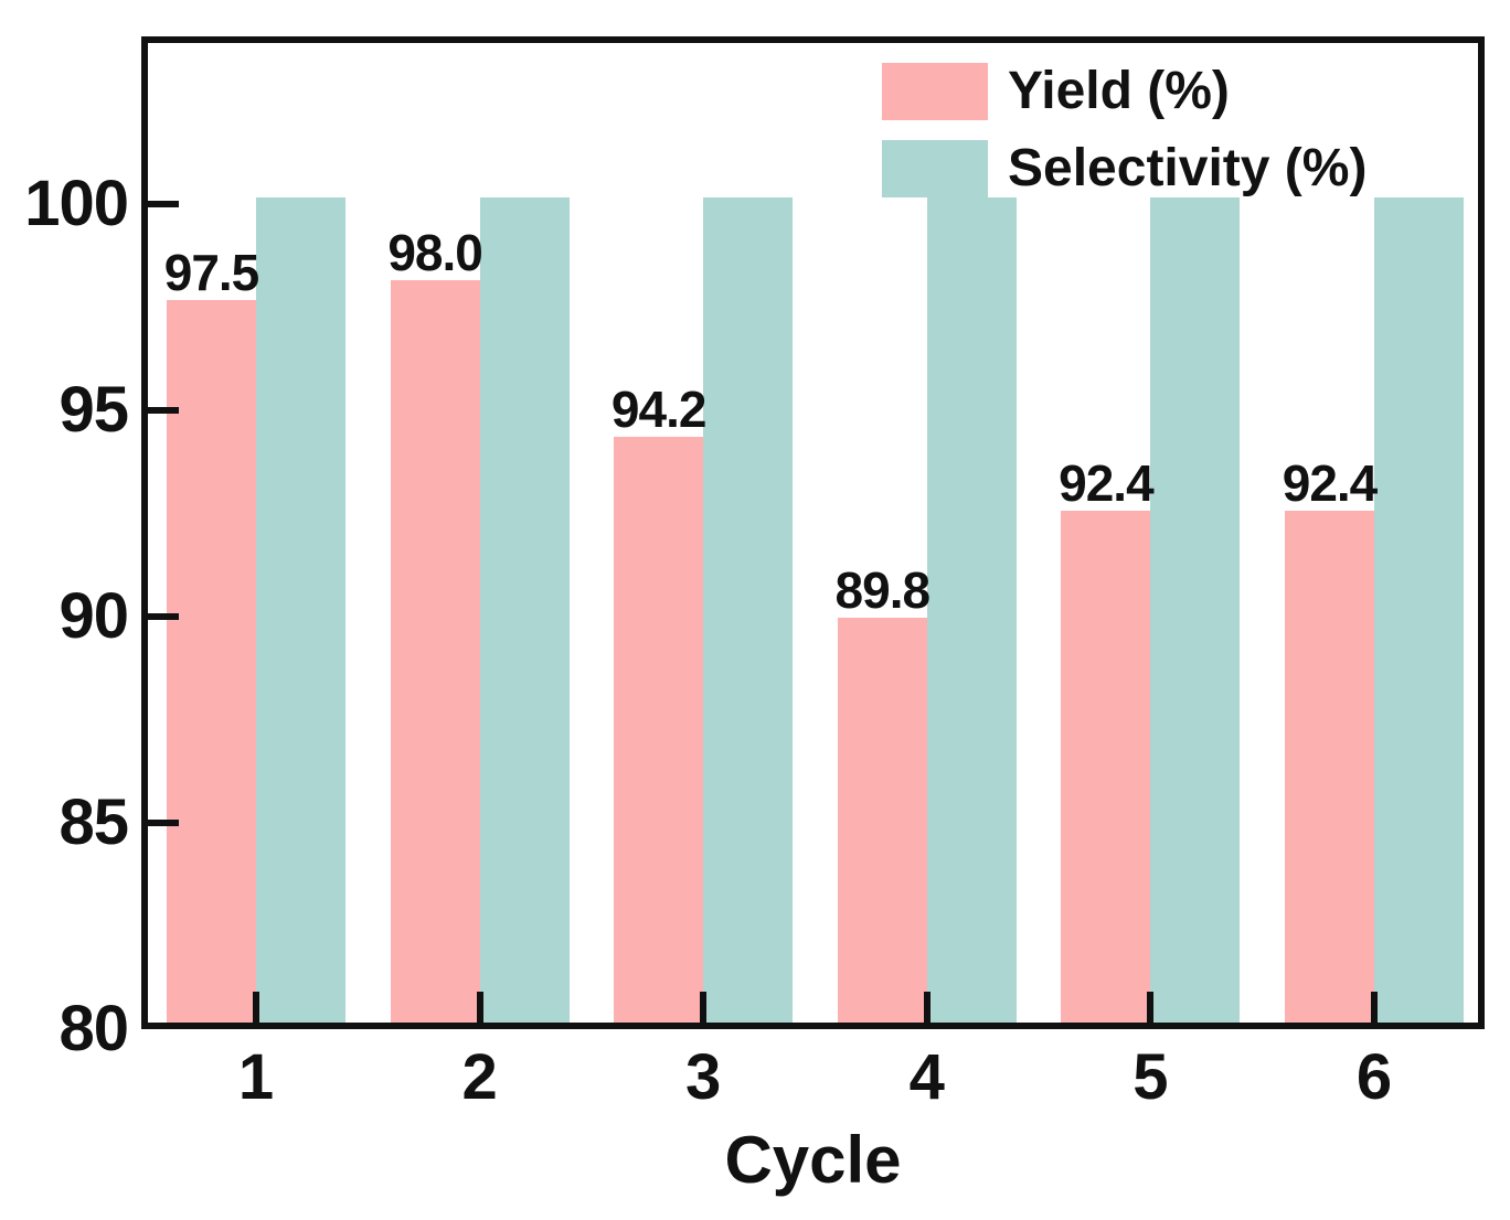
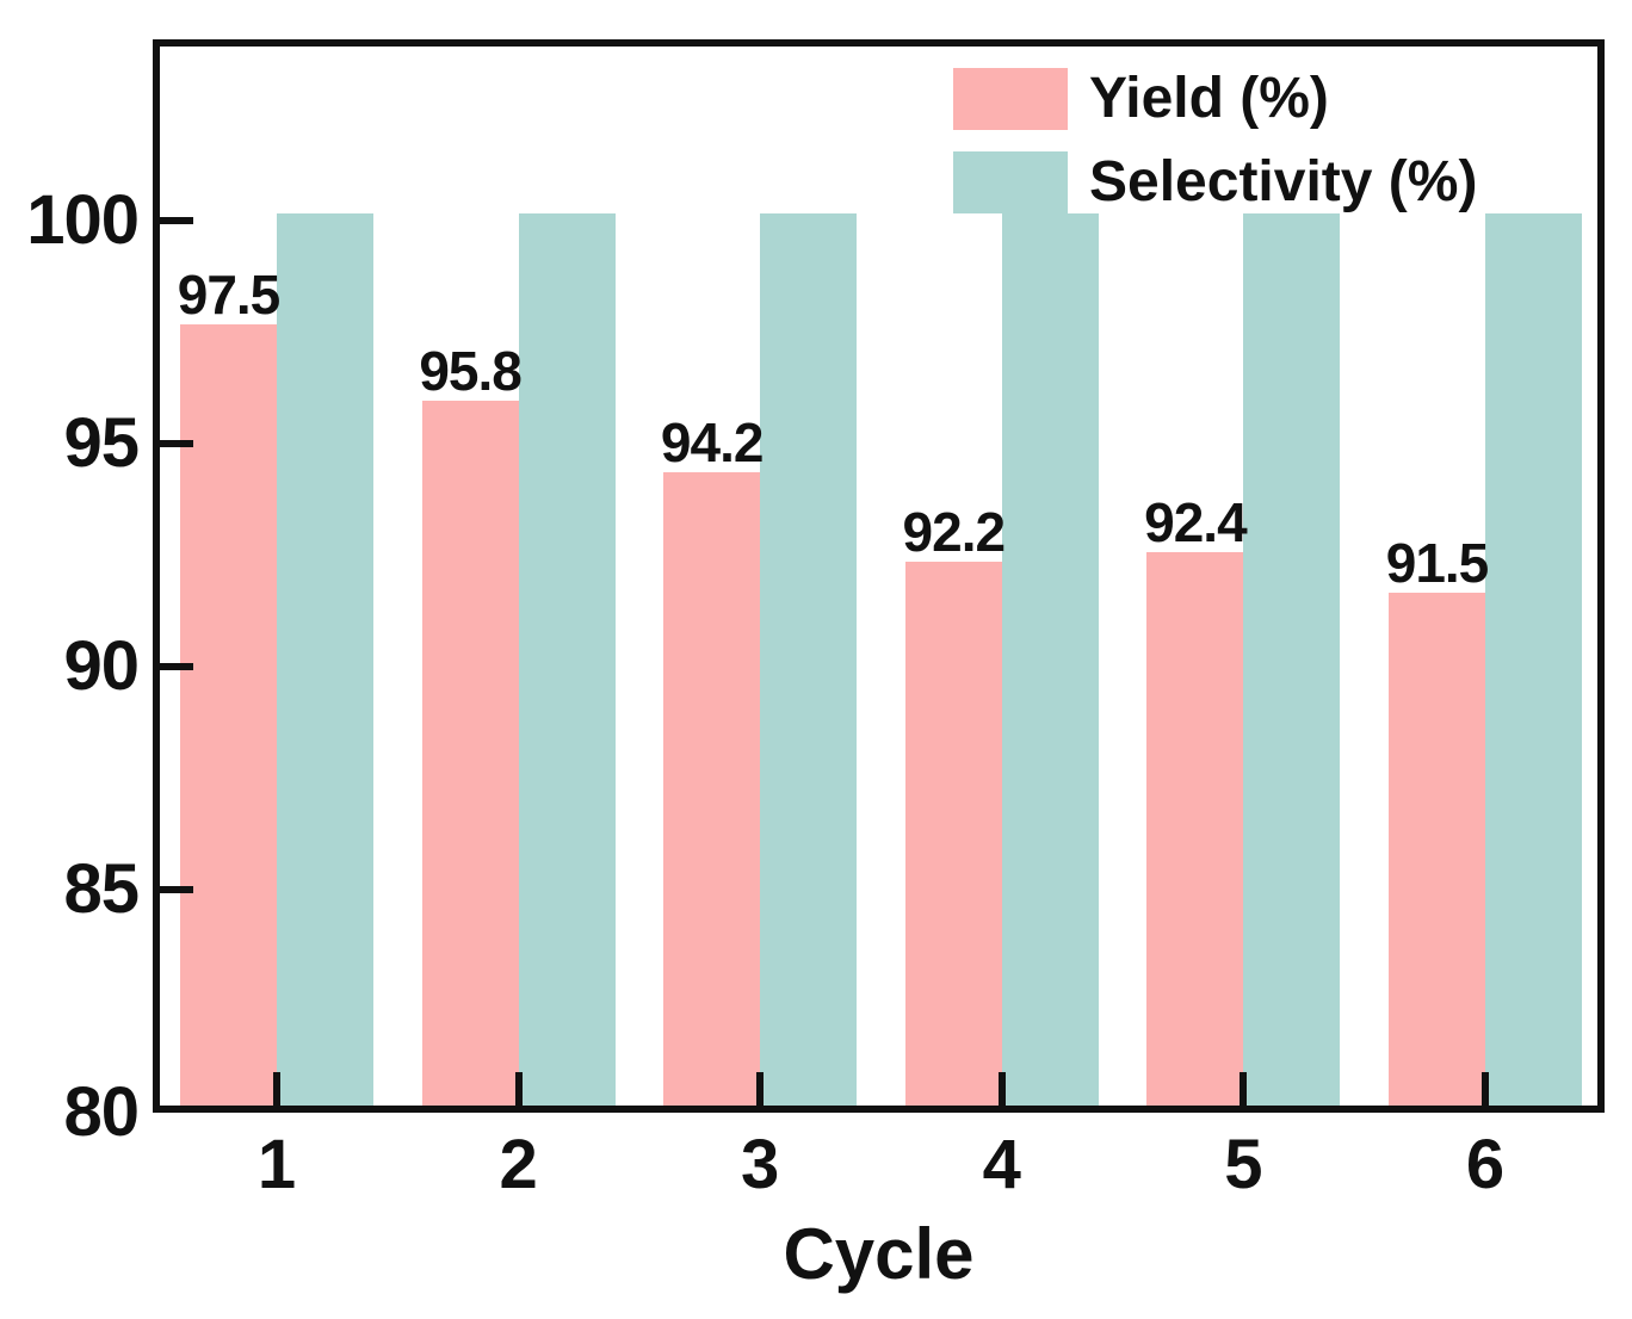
Yield (%)/2: 98.0 -> 95.8
Yield (%)/4: 89.8 -> 92.2
Yield (%)/6: 92.4 -> 91.5
